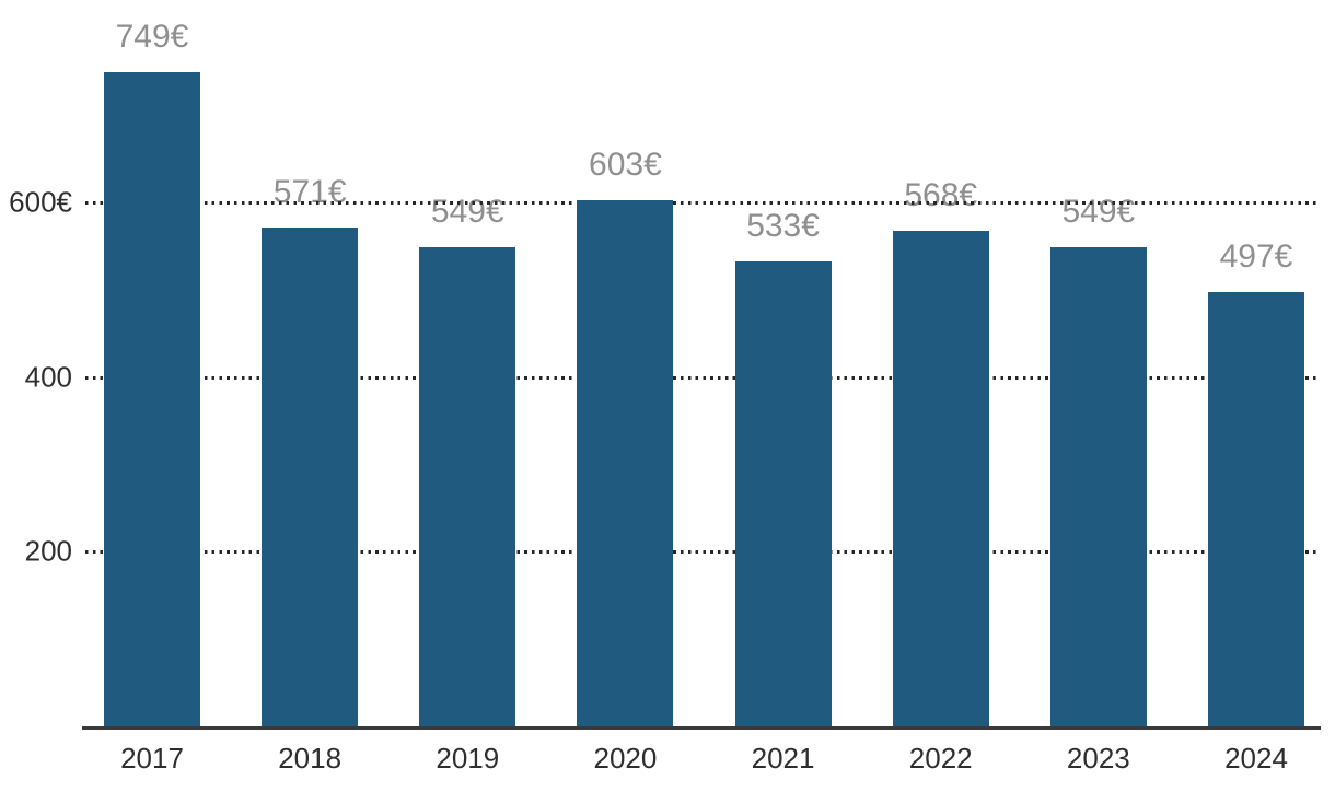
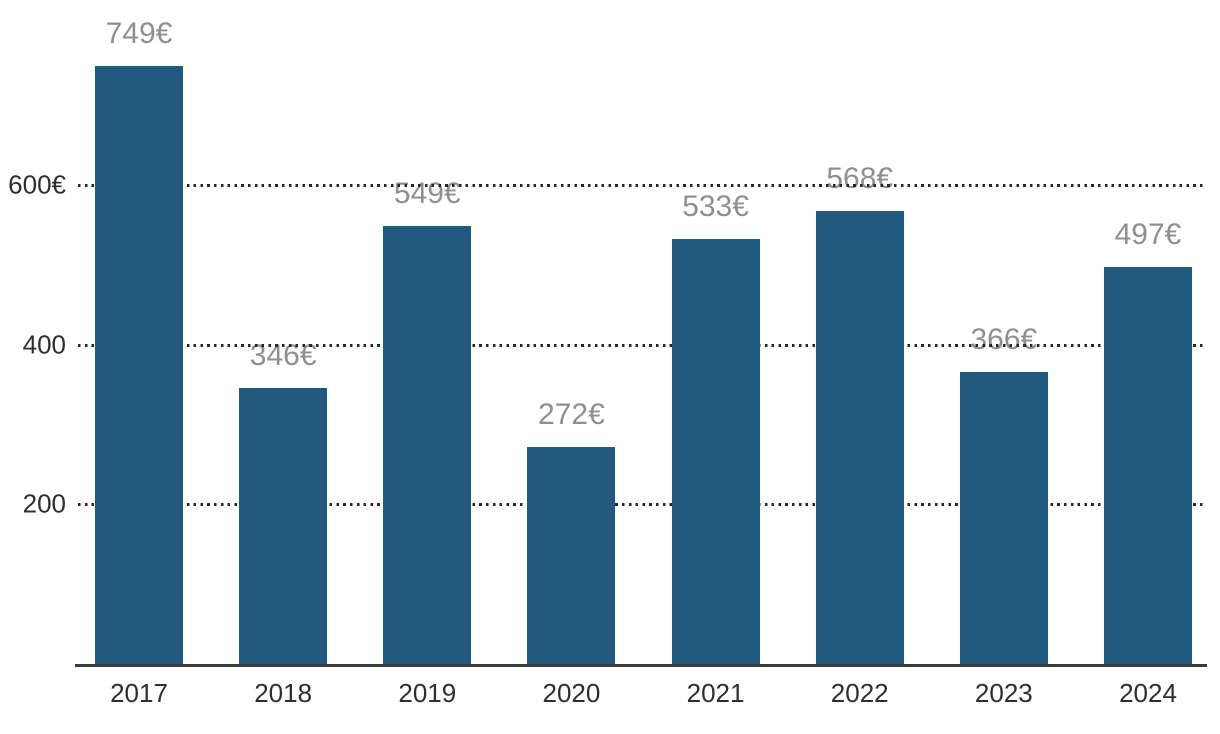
2018: 571 -> 346
2020: 603 -> 272
2023: 549 -> 366
